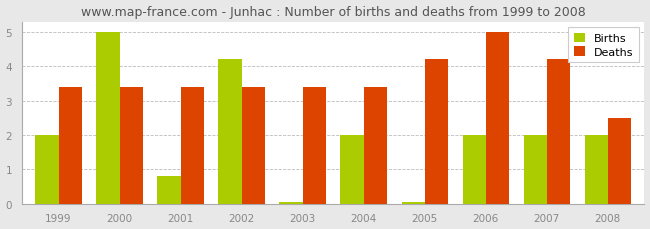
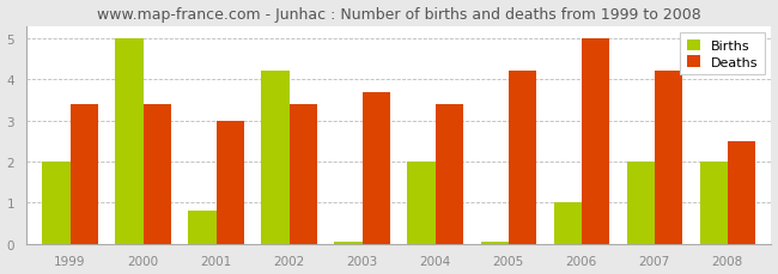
Deaths/2001: 3.4 -> 3.0
Deaths/2003: 3.4 -> 3.7
Births/2006: 2.00 -> 1.00
